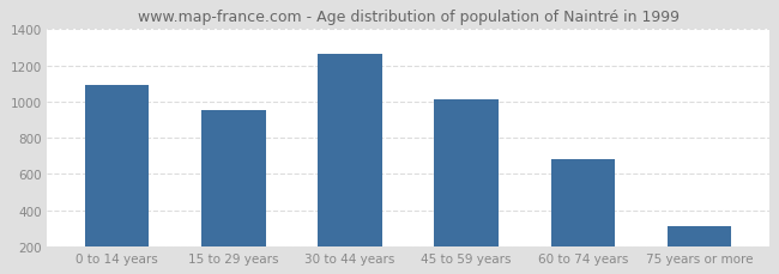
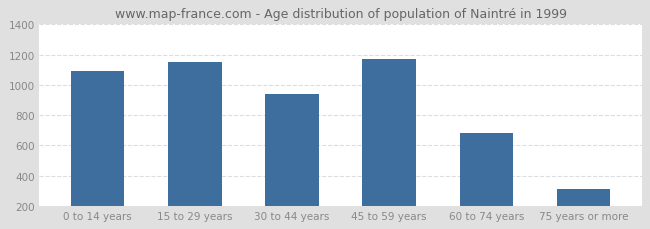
15 to 29 years: 950 -> 1150
30 to 44 years: 1260 -> 940
45 to 59 years: 1020 -> 1170
